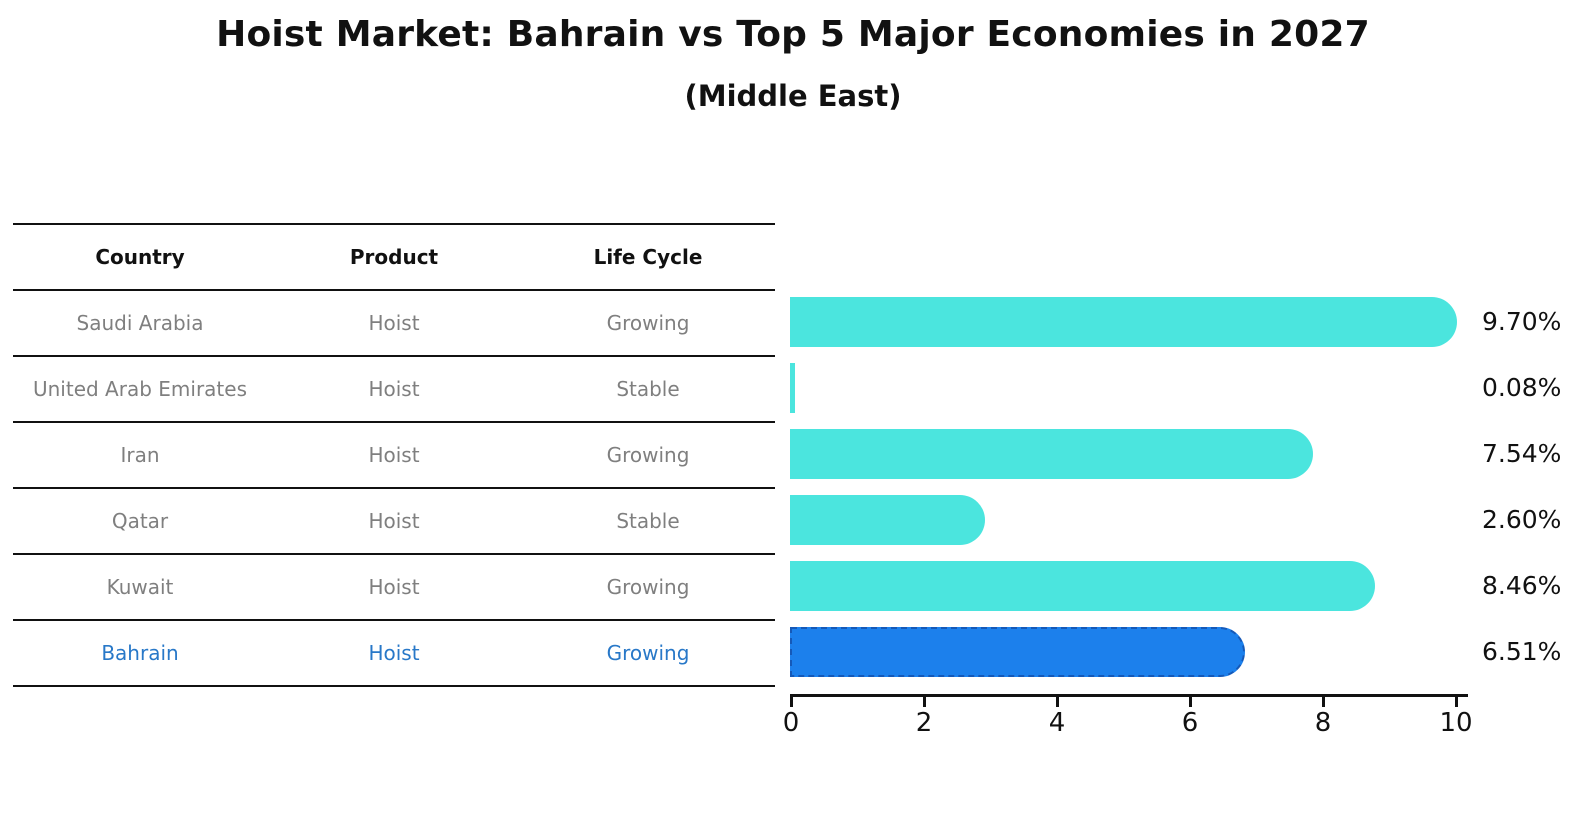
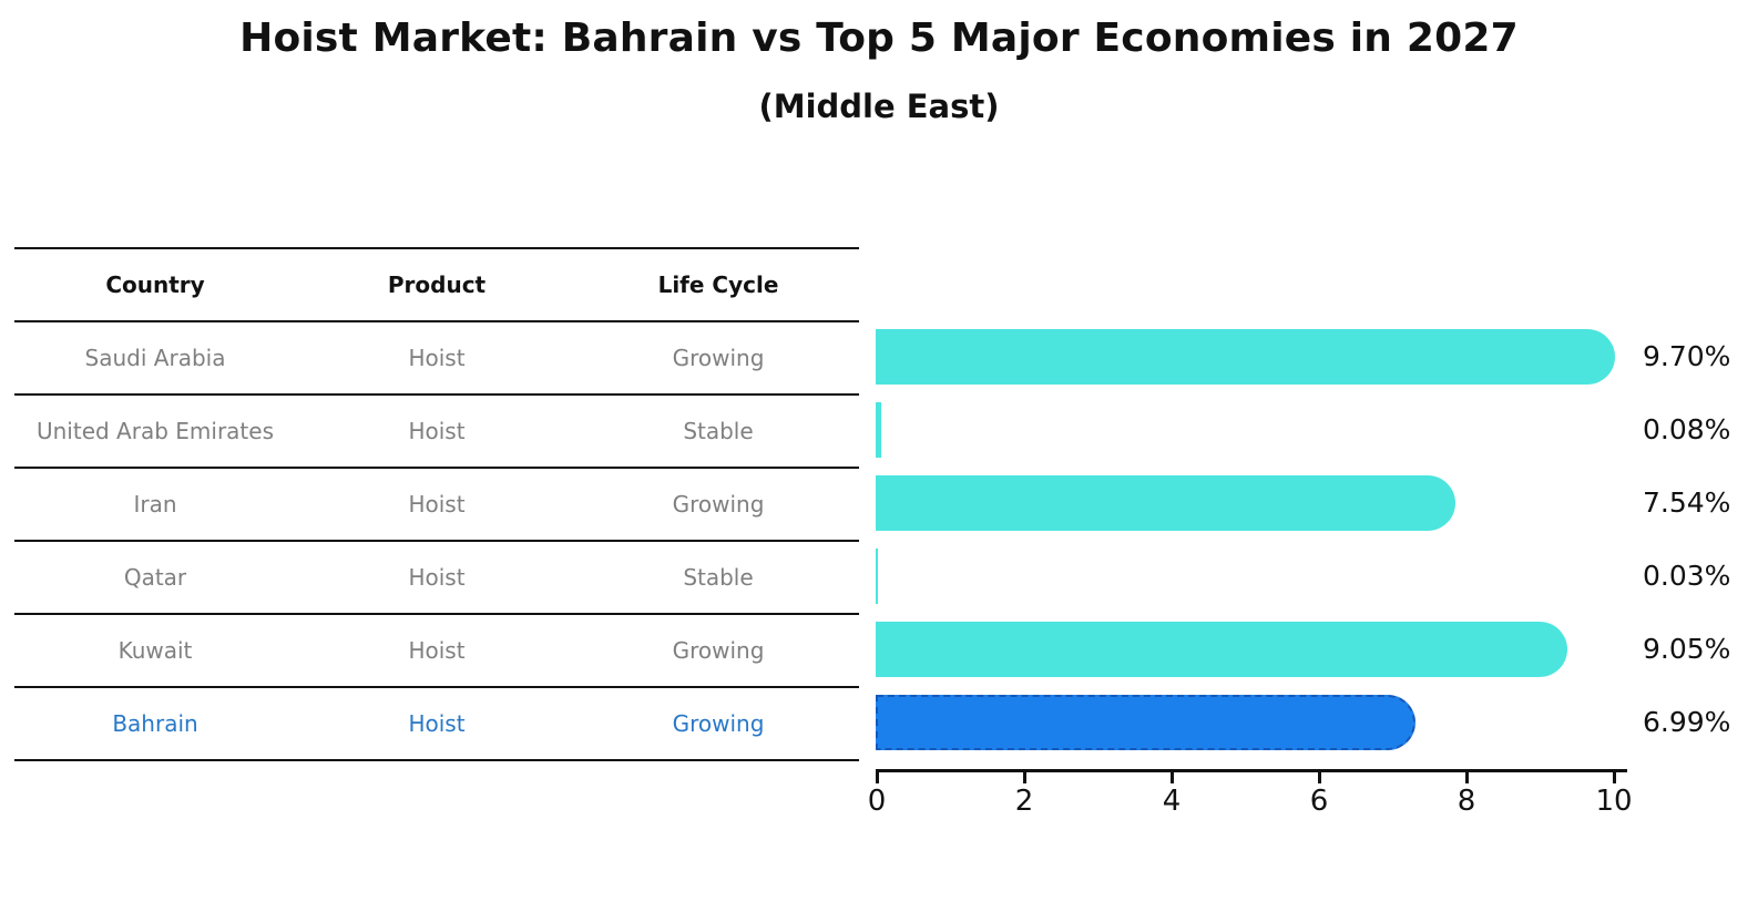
Qatar: 2.60% -> 0.03%
Kuwait: 8.46% -> 9.05%
Bahrain: 6.51% -> 6.99%
